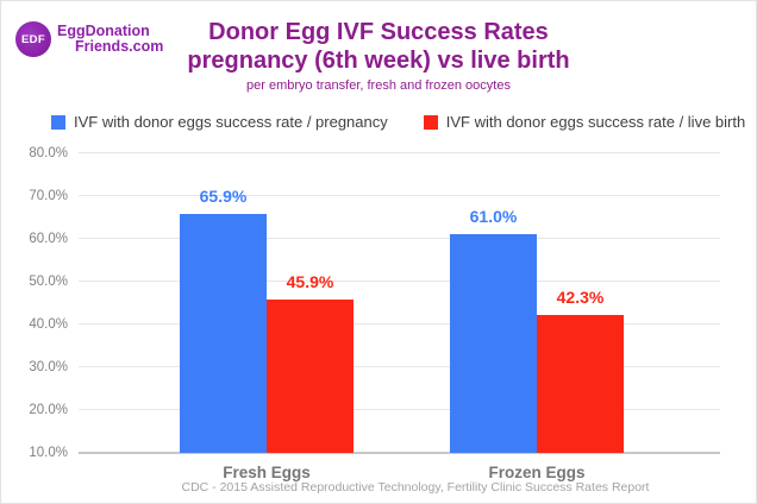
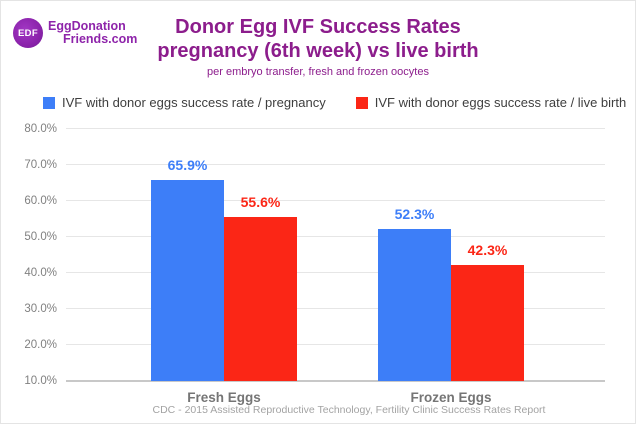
IVF with donor eggs success rate / live birth/Fresh Eggs: 45.9% -> 55.6%
IVF with donor eggs success rate / pregnancy/Frozen Eggs: 61.0% -> 52.3%
